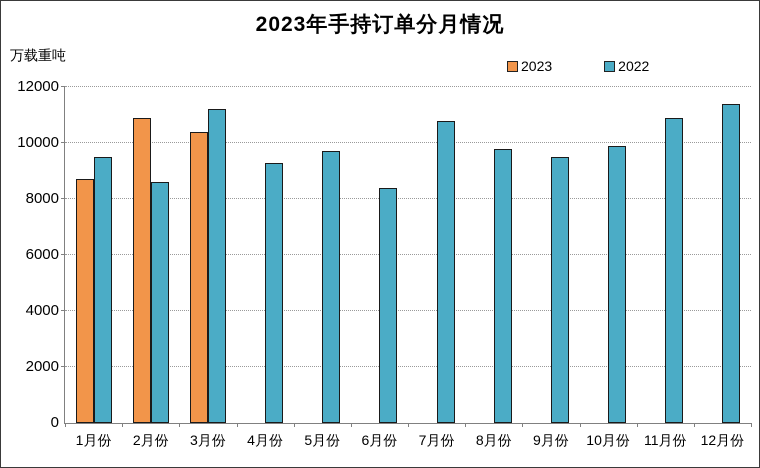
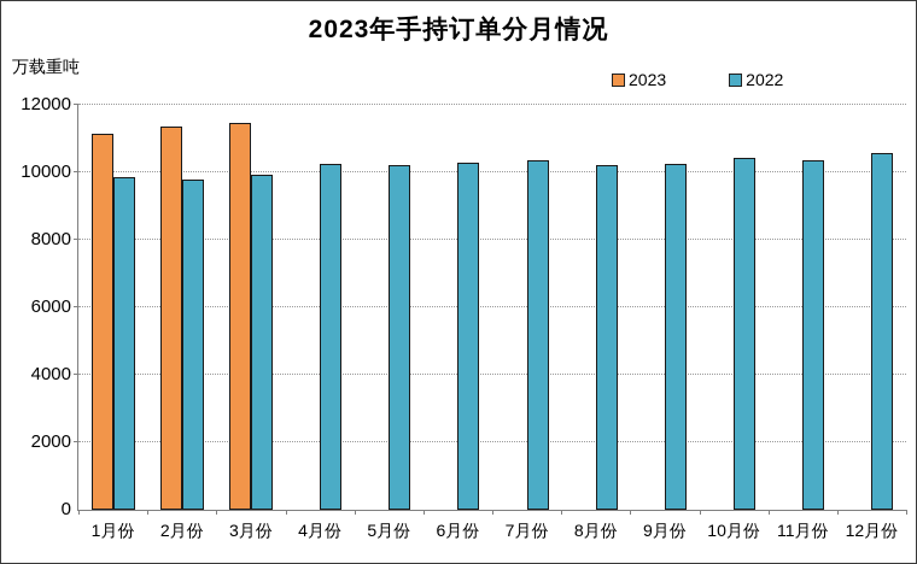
2023/1月份: 8700 -> 11100
2022/1月份: 9500 -> 9900
2023/2月份: 10900 -> 11400
2022/2月份: 8600 -> 9800
2023/3月份: 10400 -> 11500
2022/3月份: 11200 -> 9900
2022/4月份: 9300 -> 10200
2022/5月份: 9700 -> 10200
2022/6月份: 8400 -> 10300
2022/7月份: 10800 -> 10400
2022/8月份: 9800 -> 10200
2022/9月份: 9500 -> 10300
2022/10月份: 9900 -> 10400
2022/11月份: 10900 -> 10300
2022/12月份: 11400 -> 10600
